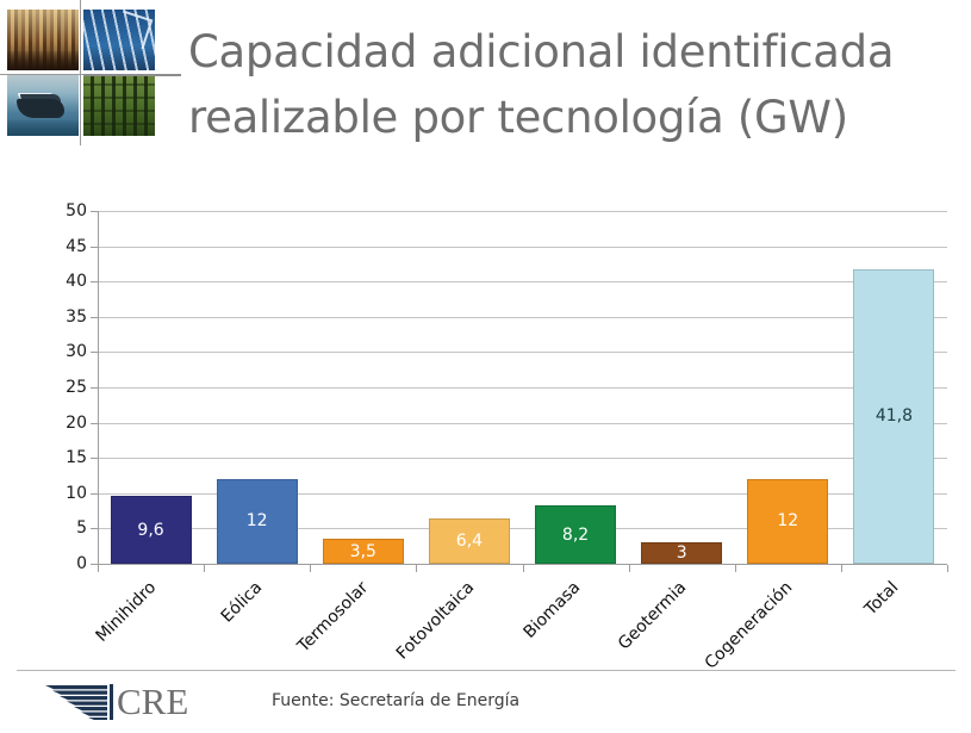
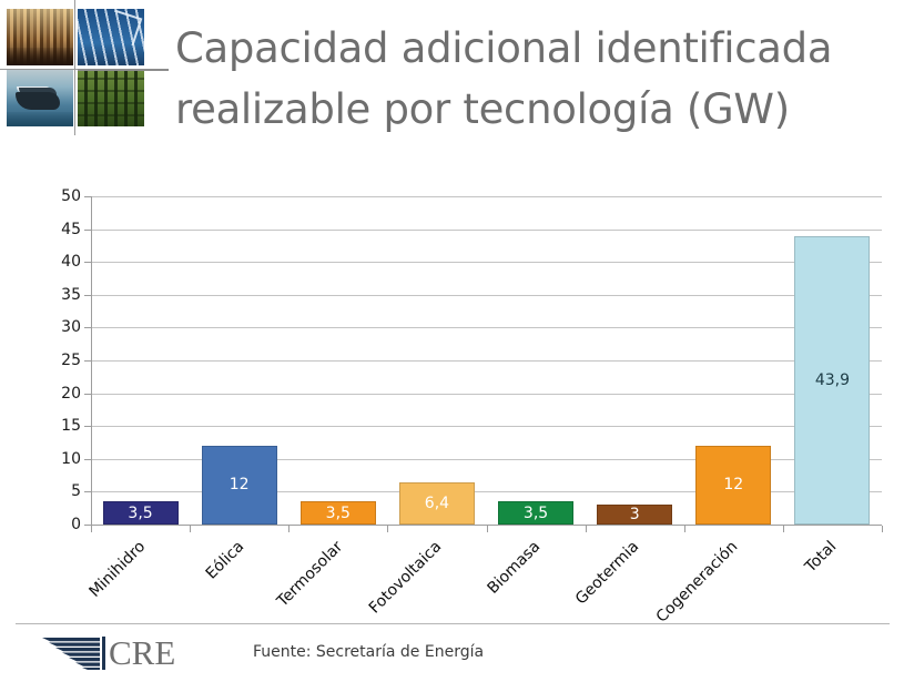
Minihidro: 9,6 -> 3,5
Biomasa: 8,2 -> 3,5
Total: 41,8 -> 43,9
